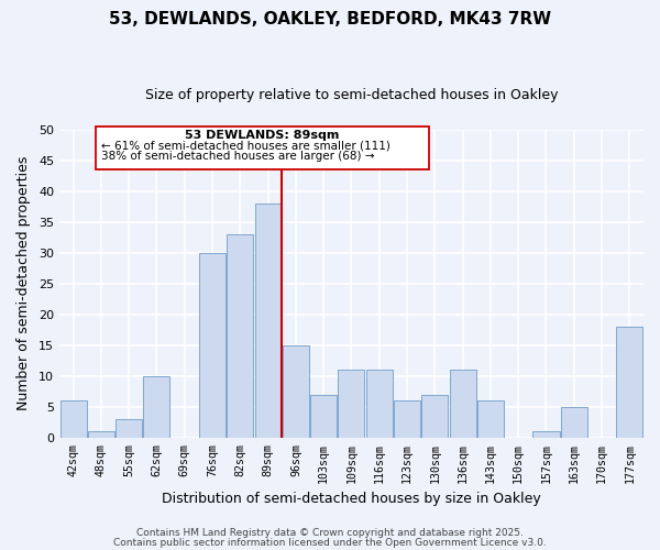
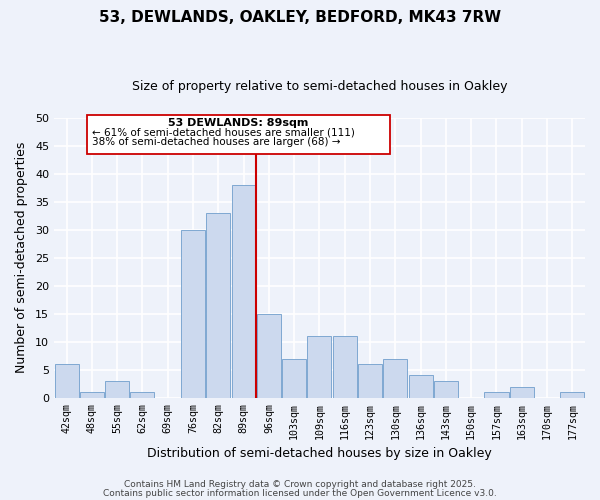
62sqm: 10 -> 1
136sqm: 11 -> 4
143sqm: 6 -> 3
163sqm: 5 -> 2
177sqm: 18 -> 1
